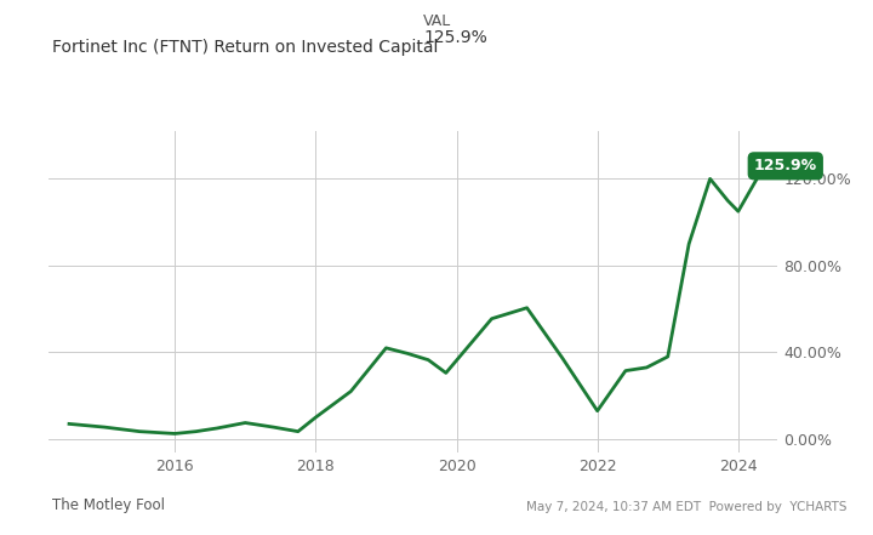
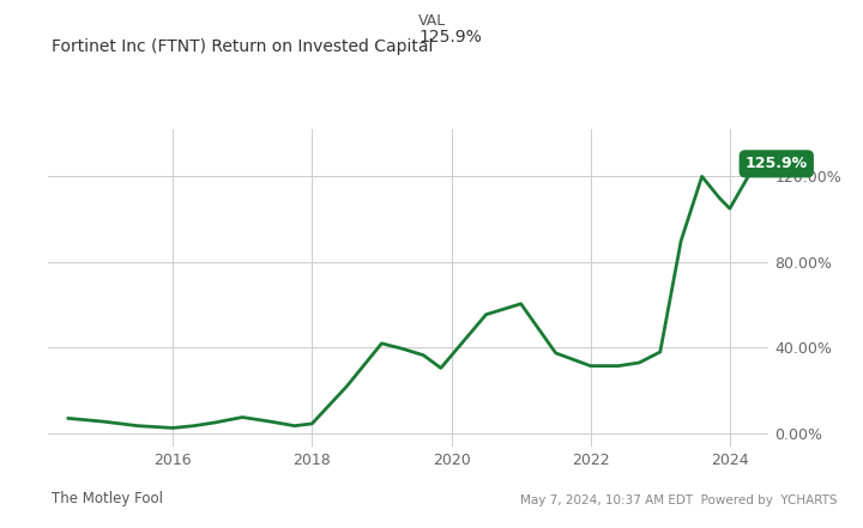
2018: 10% -> 4%
2022: 13% -> 32%
